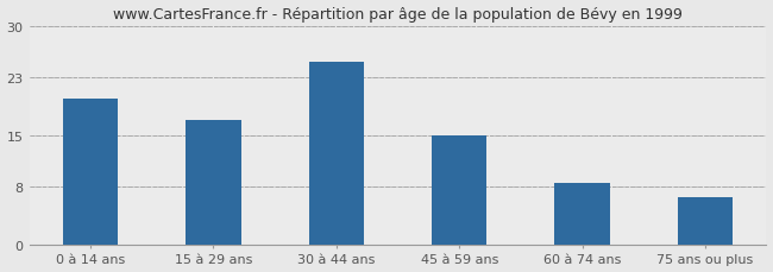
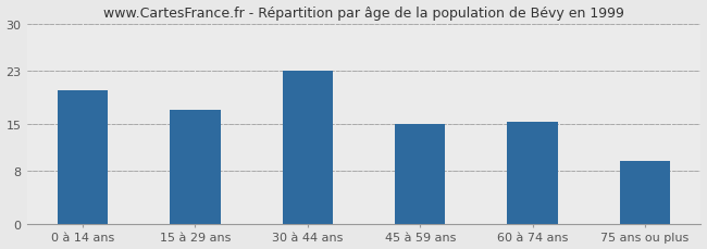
30 à 44 ans: 25.0 -> 23.0
60 à 74 ans: 8.5 -> 15.2
75 ans ou plus: 6.5 -> 9.4
